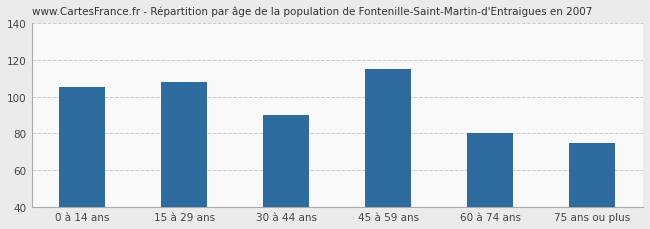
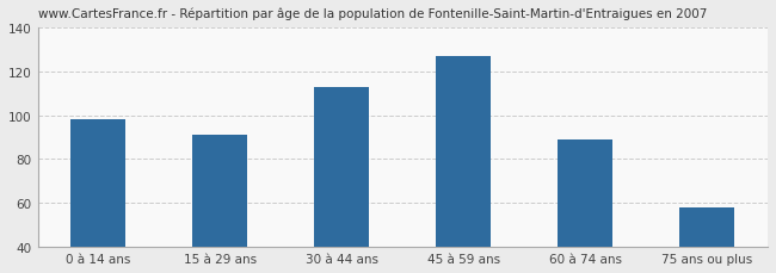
0 à 14 ans: 105 -> 98
15 à 29 ans: 108 -> 91
30 à 44 ans: 90 -> 113
45 à 59 ans: 115 -> 127
60 à 74 ans: 80 -> 89
75 ans ou plus: 75 -> 58
